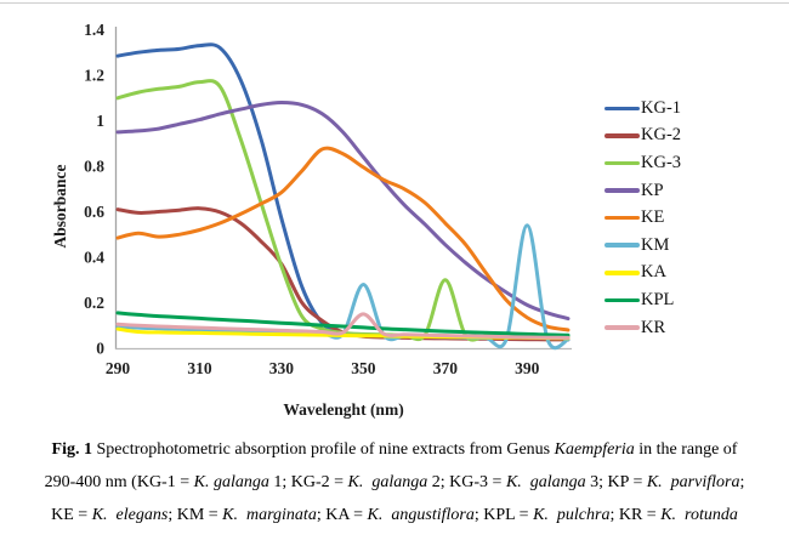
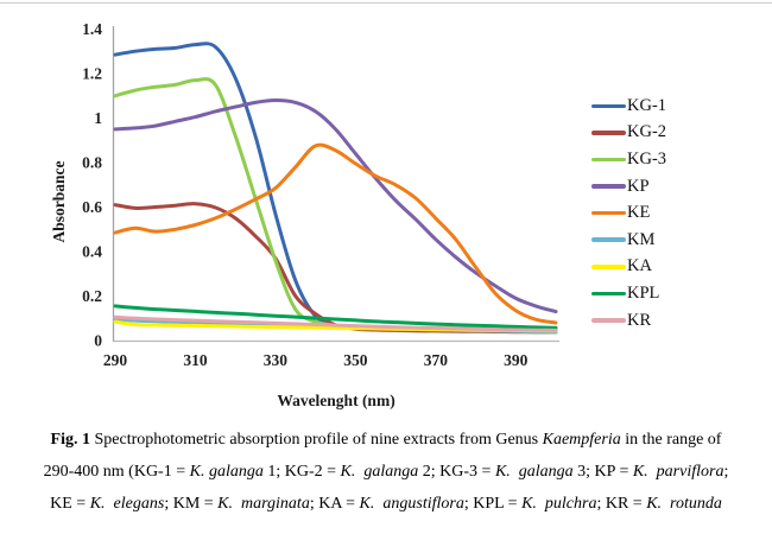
KM/350: 0.28 -> 0.06
KR/350: 0.15 -> 0.07
KG-3/370: 0.30 -> 0.06
KM/390: 0.54 -> 0.04
